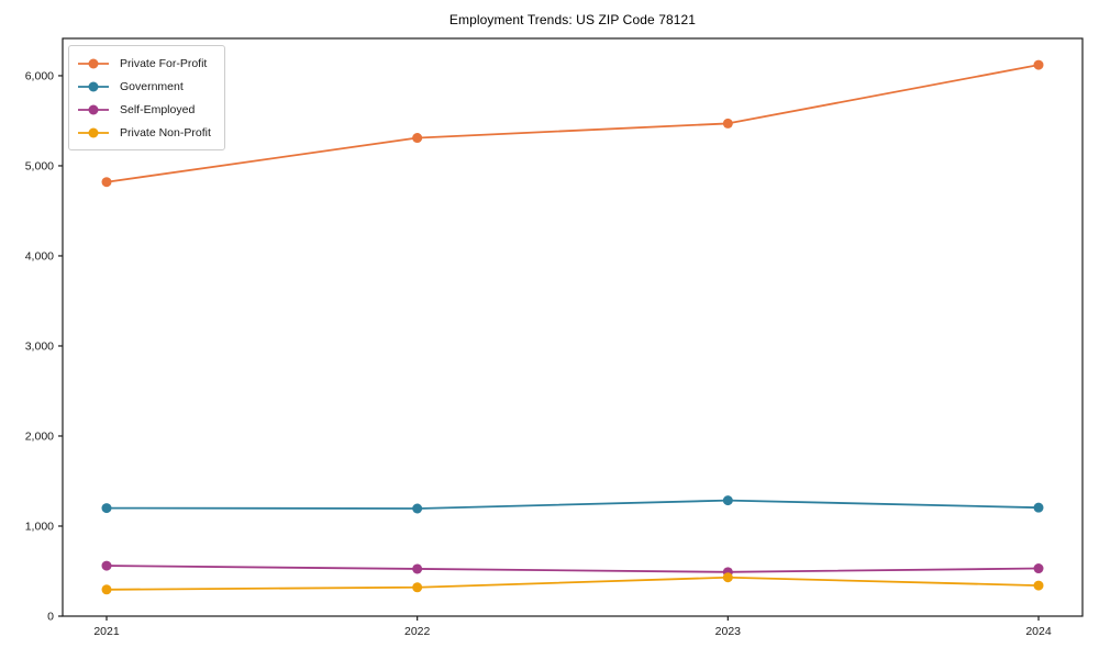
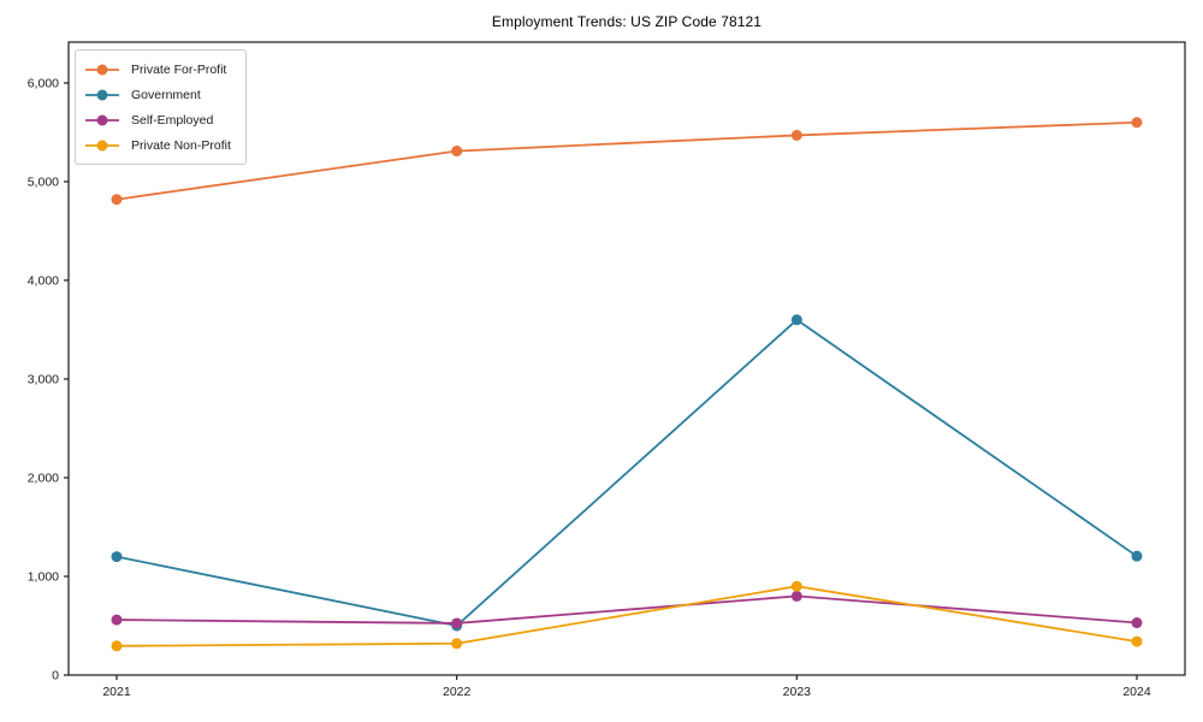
Government/2022: 1200 -> 500
Government/2023: 1300 -> 3600
Self-Employed/2023: 500 -> 800
Private Non-Profit/2023: 400 -> 900
Private For-Profit/2024: 6100 -> 5600
